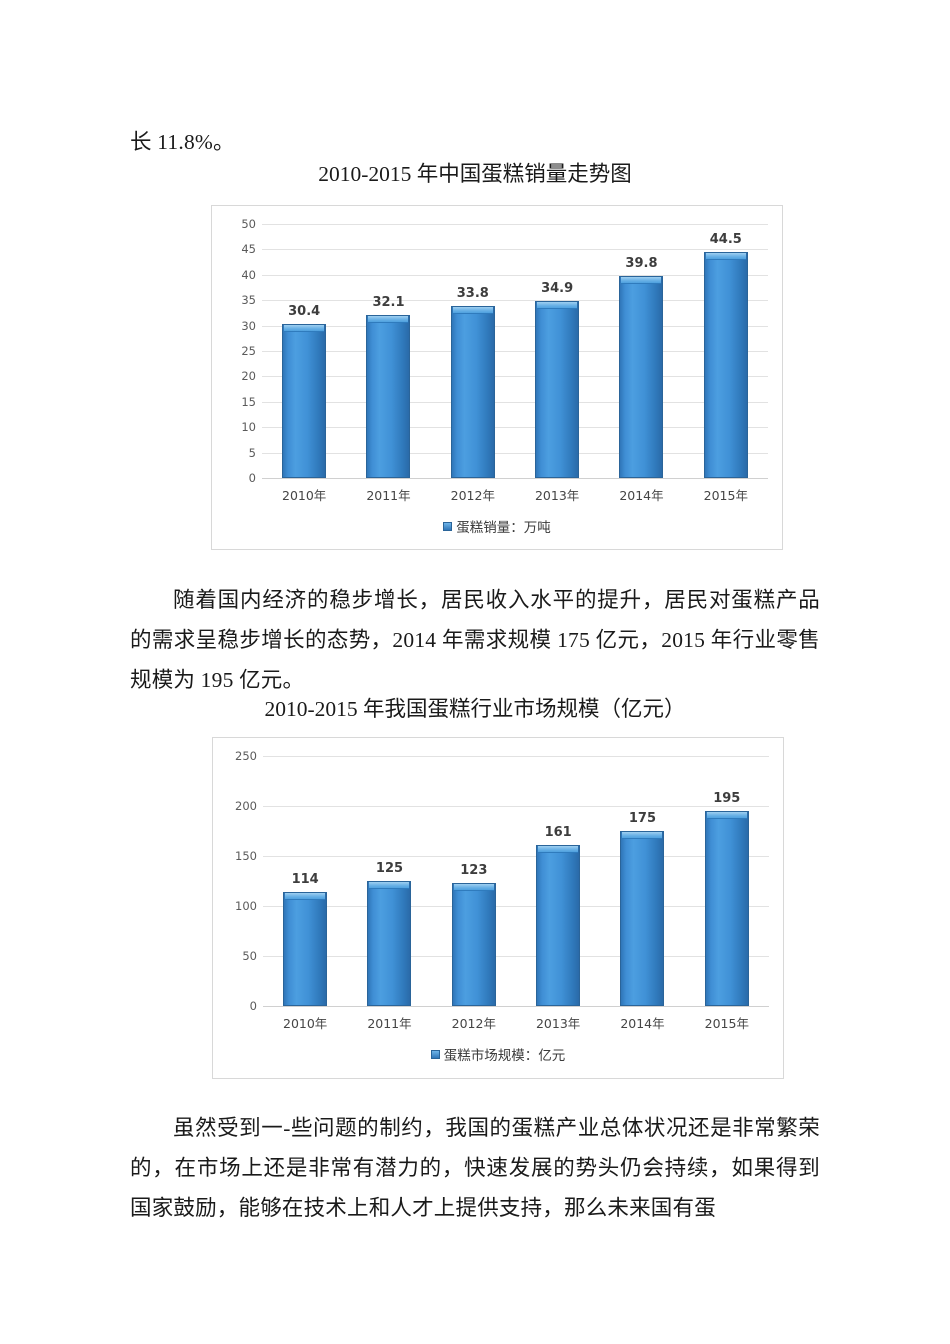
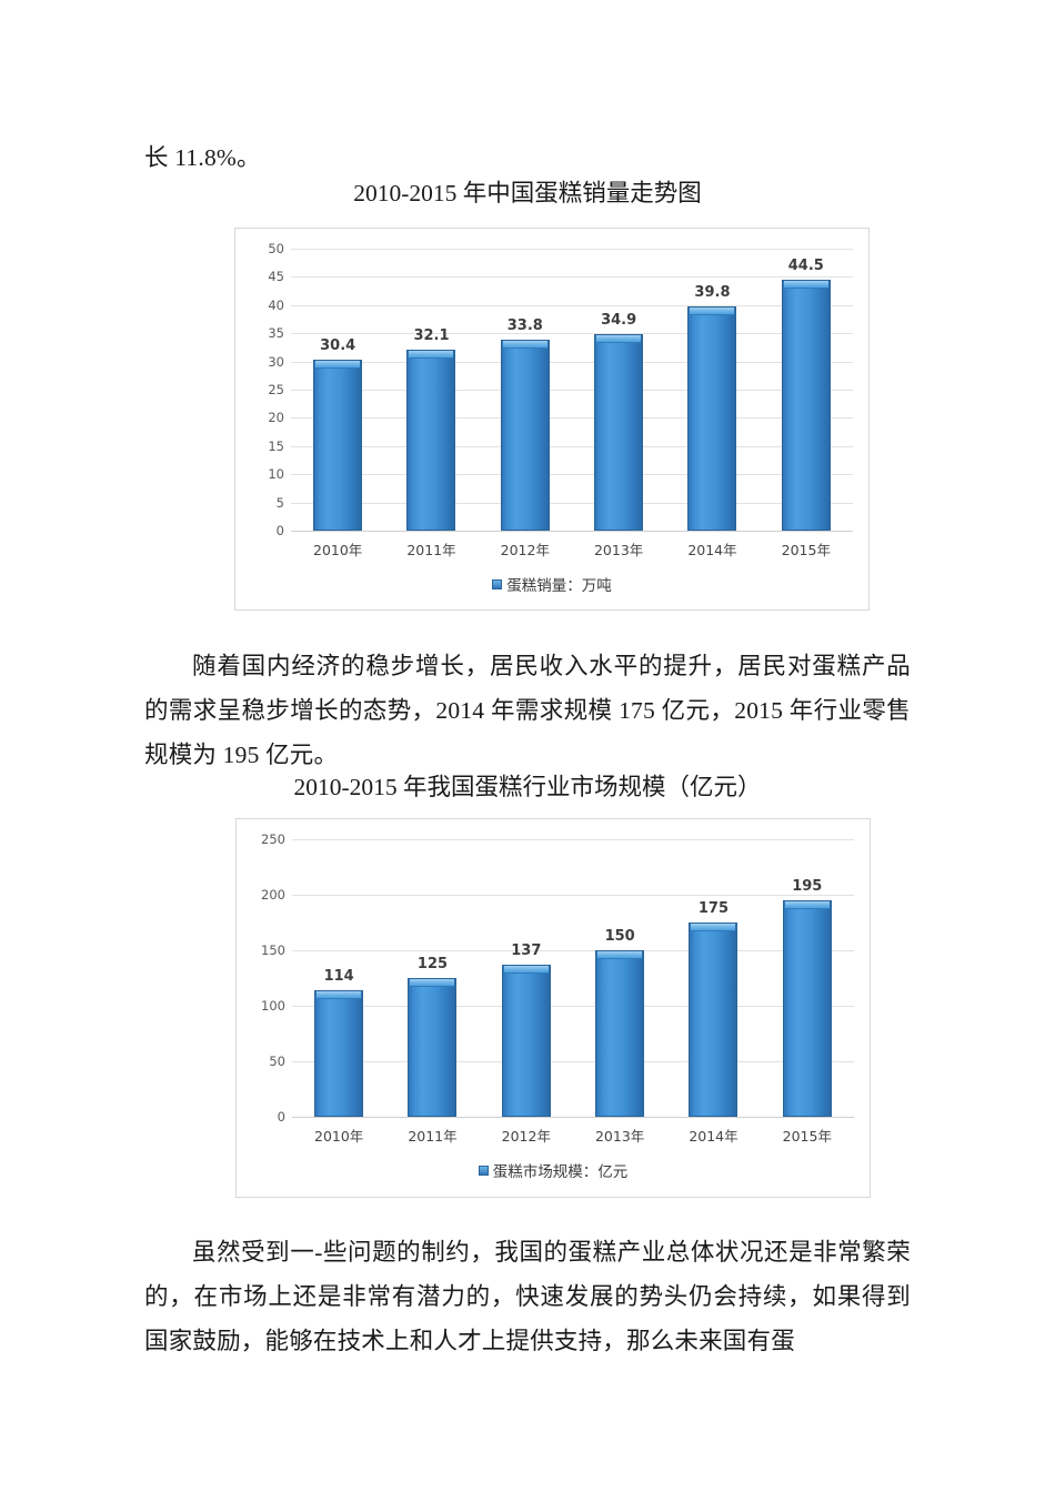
2010-2015 年我国蛋糕行业市场规模（亿元）/2012年: 123 -> 137
2010-2015 年我国蛋糕行业市场规模（亿元）/2013年: 161 -> 150
